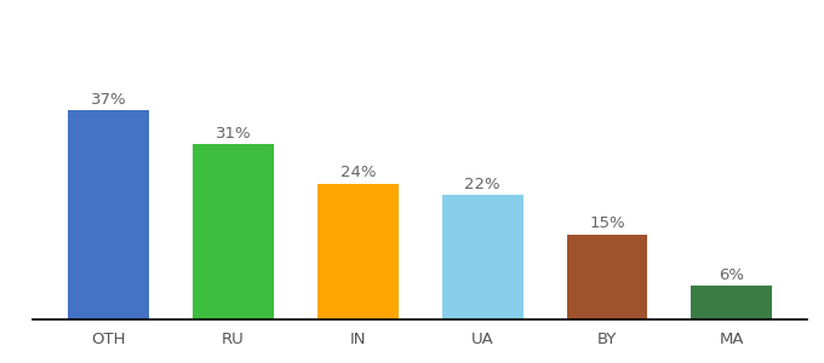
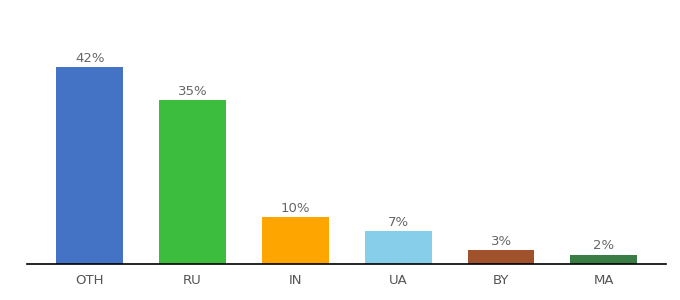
OTH: 37% -> 42%
RU: 31% -> 35%
IN: 24% -> 10%
UA: 22% -> 7%
BY: 15% -> 3%
MA: 6% -> 2%
